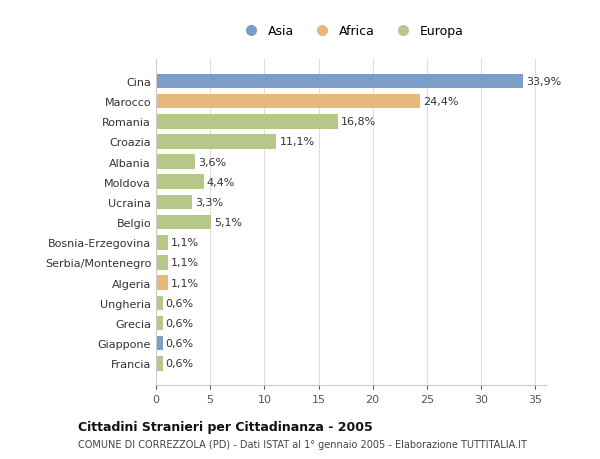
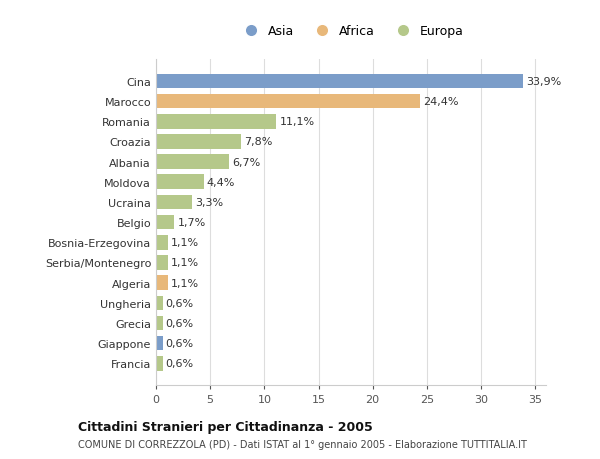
Romania: 16,8% -> 11,1%
Croazia: 11,1% -> 7,8%
Albania: 3,6% -> 6,7%
Belgio: 5,1% -> 1,7%
